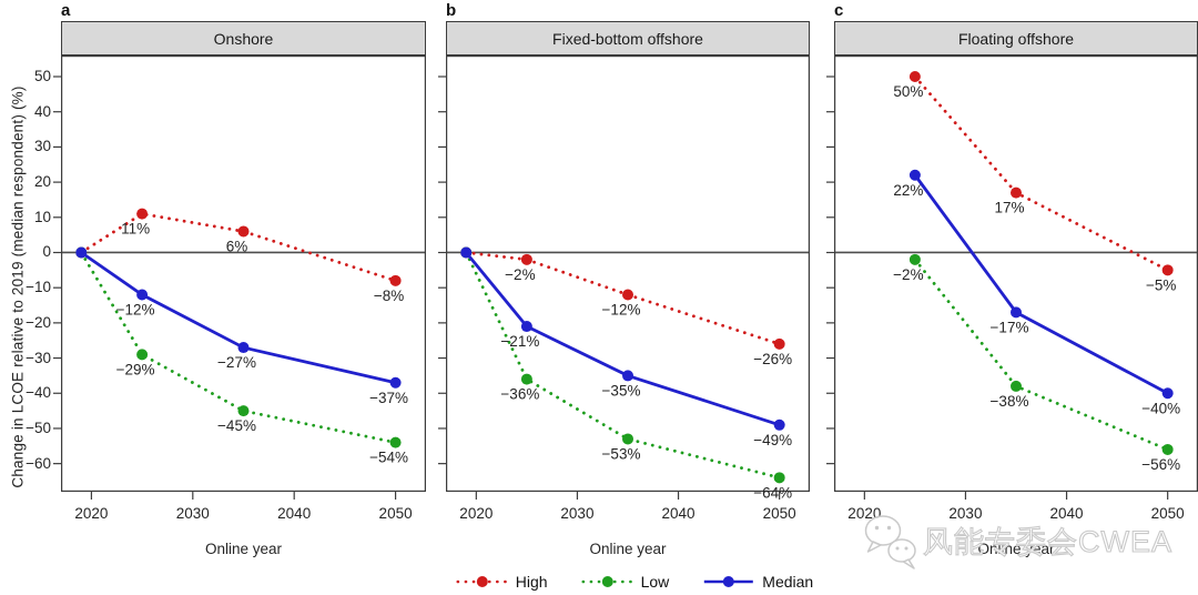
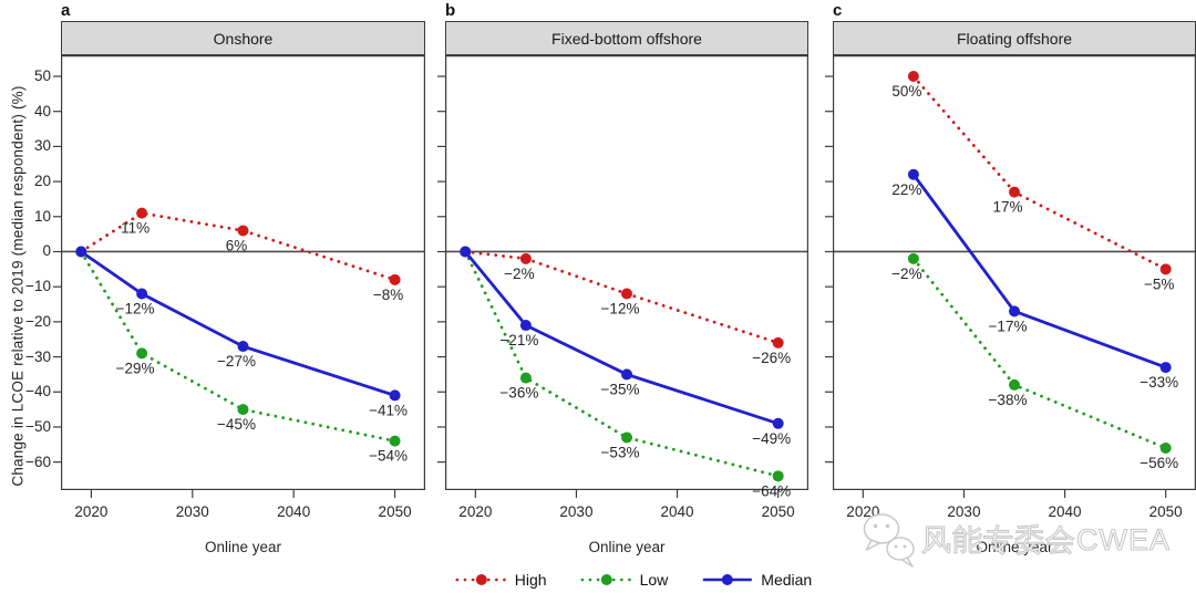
Onshore/Median/2050: −37% -> −41%
Floating offshore/Median/2050: −40% -> −33%
